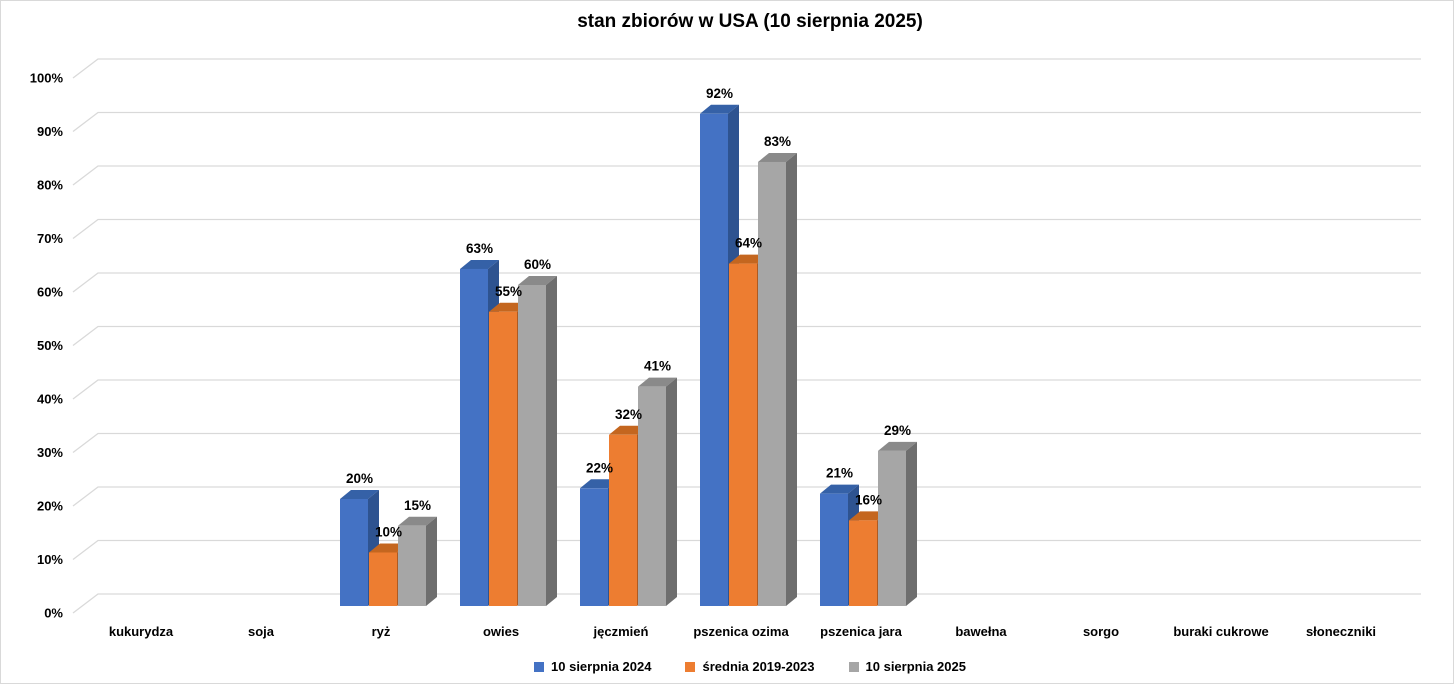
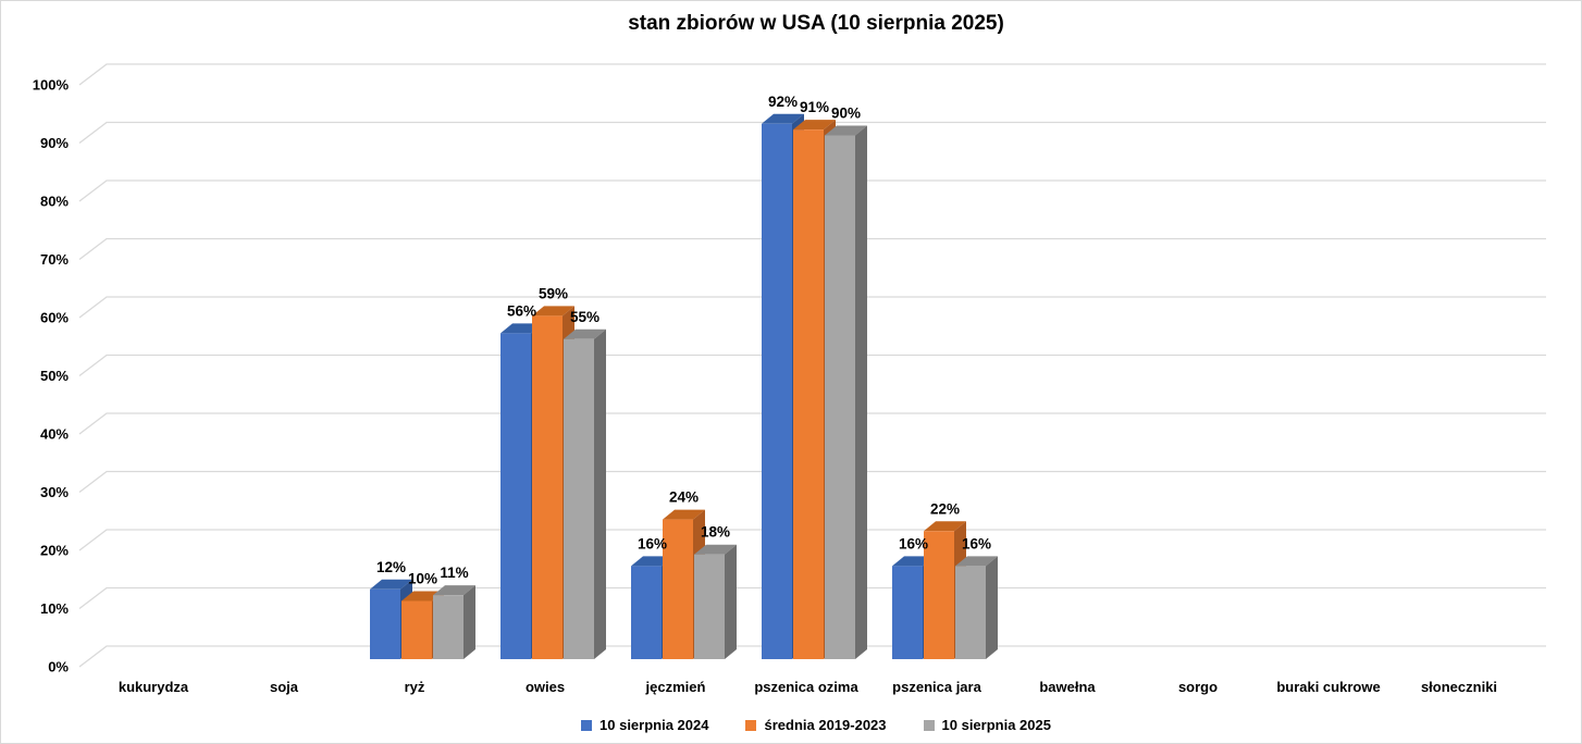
10 sierpnia 2024/ryż: 20% -> 12%
10 sierpnia 2025/ryż: 15% -> 11%
10 sierpnia 2024/owies: 63% -> 56%
średnia 2019-2023/owies: 55% -> 59%
10 sierpnia 2025/owies: 60% -> 55%
10 sierpnia 2024/jęczmień: 22% -> 16%
średnia 2019-2023/jęczmień: 32% -> 24%
10 sierpnia 2025/jęczmień: 41% -> 18%
średnia 2019-2023/pszenica ozima: 64% -> 91%
10 sierpnia 2025/pszenica ozima: 83% -> 90%
10 sierpnia 2024/pszenica jara: 21% -> 16%
średnia 2019-2023/pszenica jara: 16% -> 22%
10 sierpnia 2025/pszenica jara: 29% -> 16%
